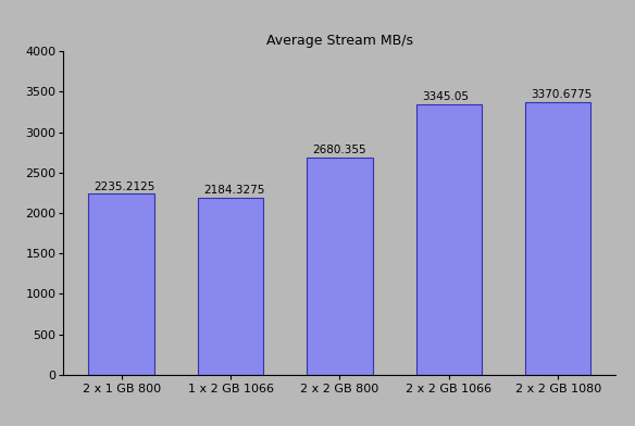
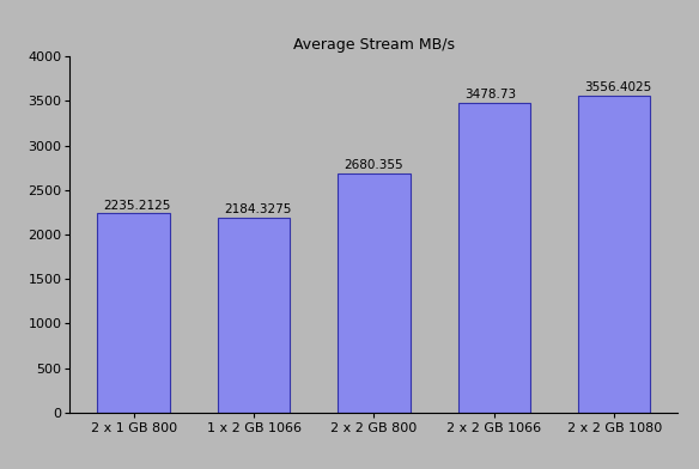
2 x 2 GB 1066: 3345.05 -> 3478.73
2 x 2 GB 1080: 3370.6775 -> 3556.4025
